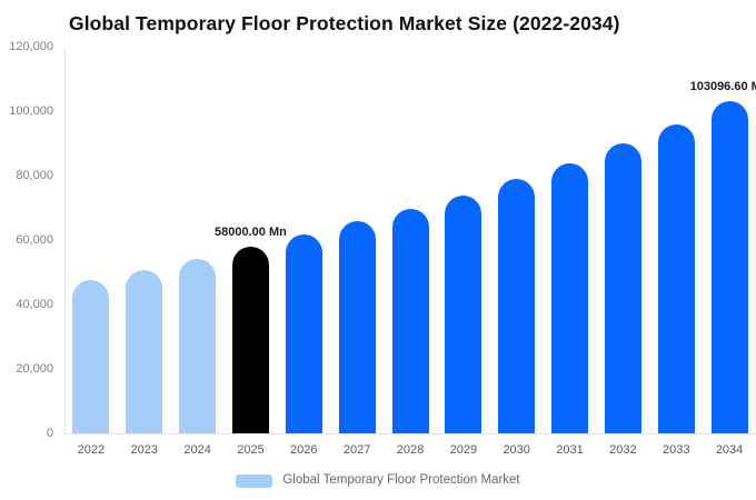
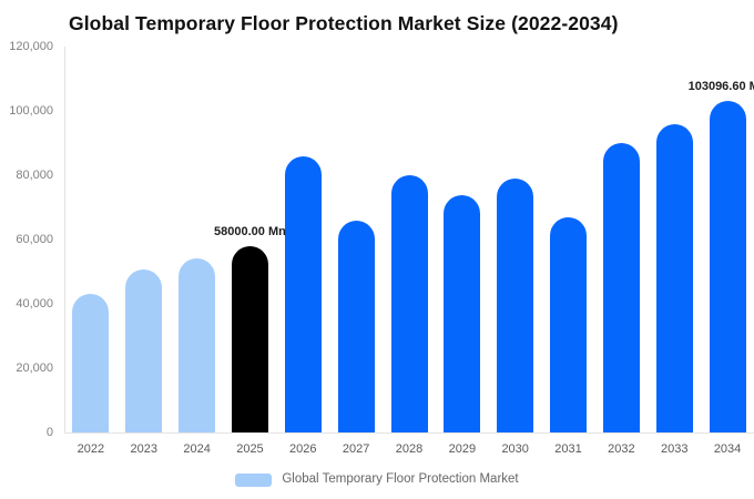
2022: 48000 -> 43000
2026: 62000 -> 86000
2028: 70000 -> 80000
2031: 84000 -> 67000
